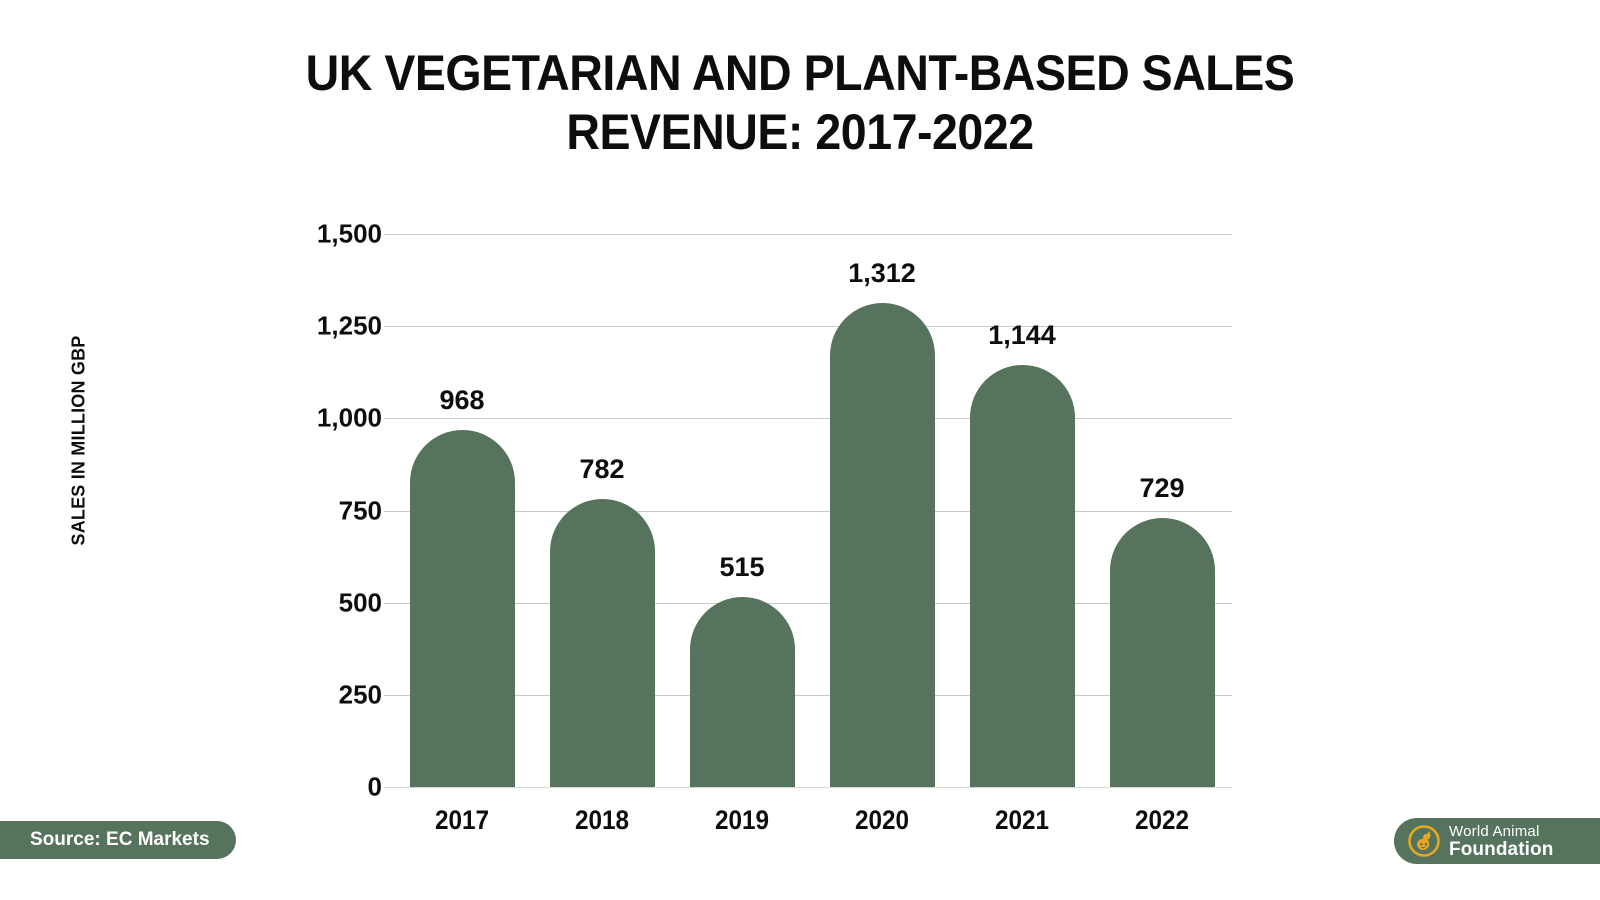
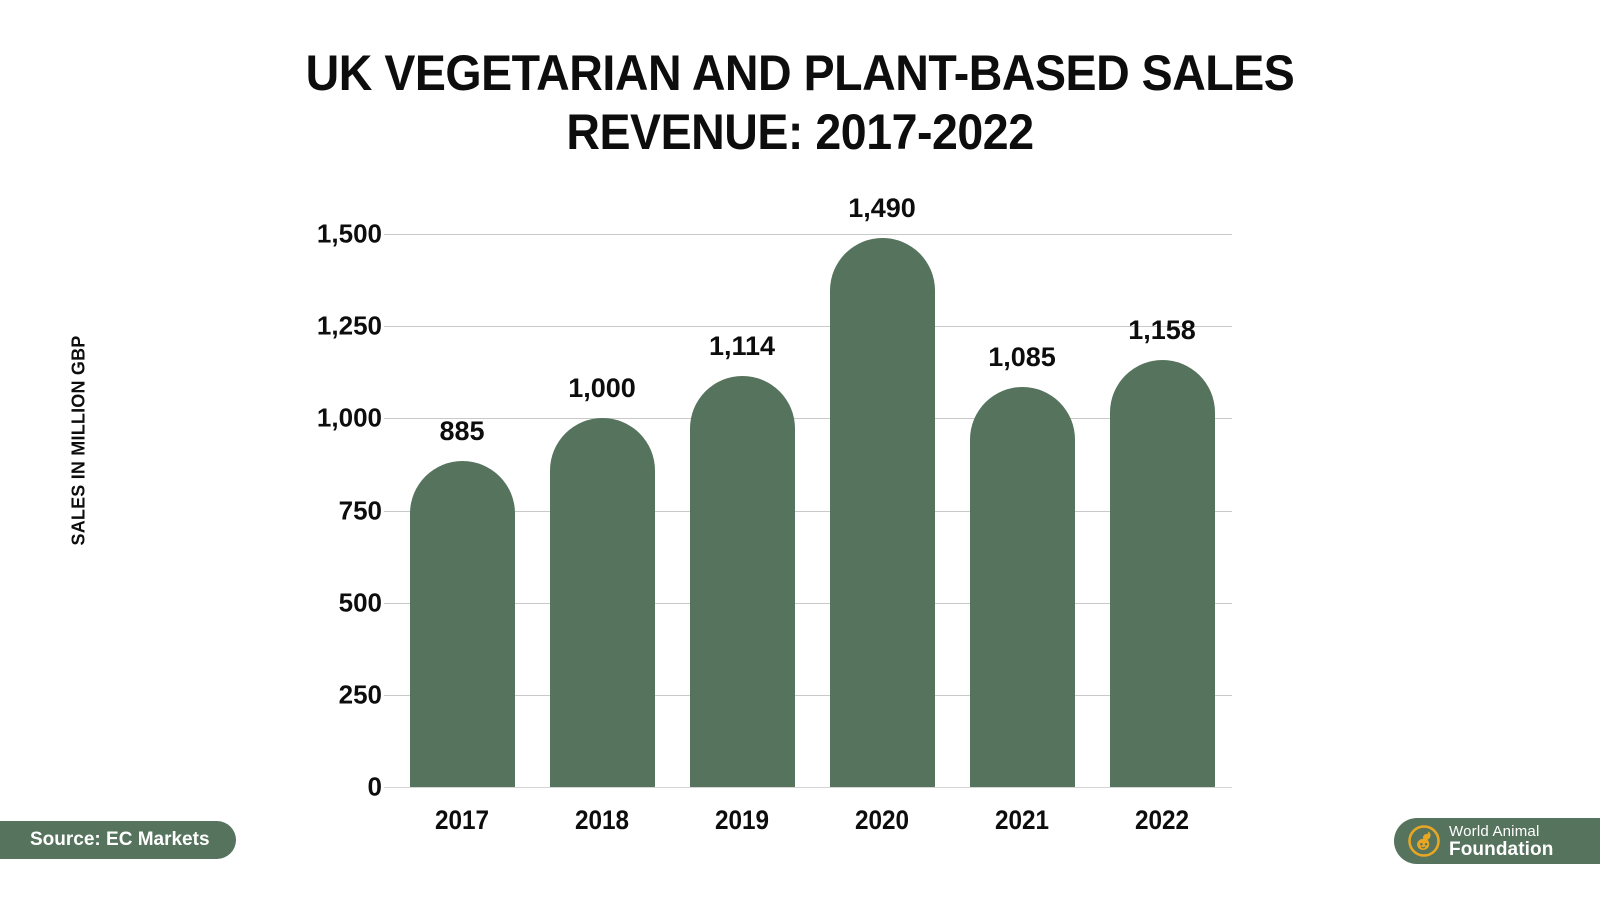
2017: 968 -> 885
2018: 782 -> 1,000
2019: 515 -> 1,114
2020: 1,312 -> 1,490
2021: 1,144 -> 1,085
2022: 729 -> 1,158
